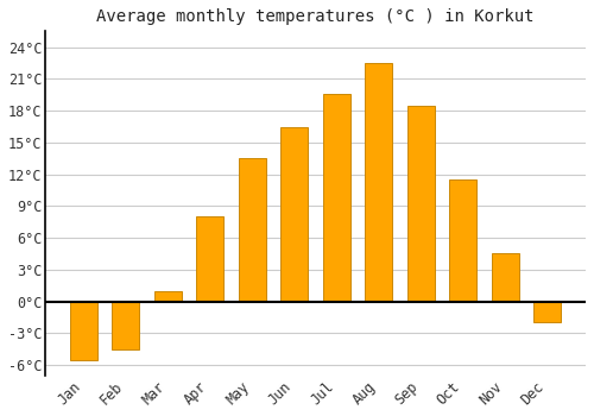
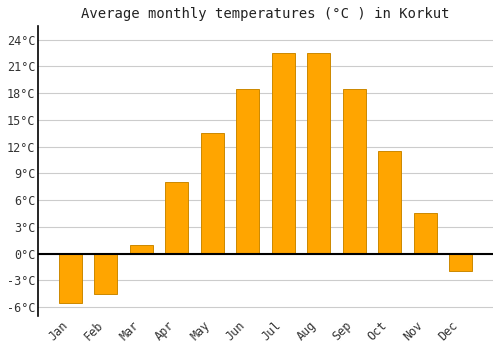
Jun: 16.4°C -> 18.5°C
Jul: 19.6°C -> 22.5°C
